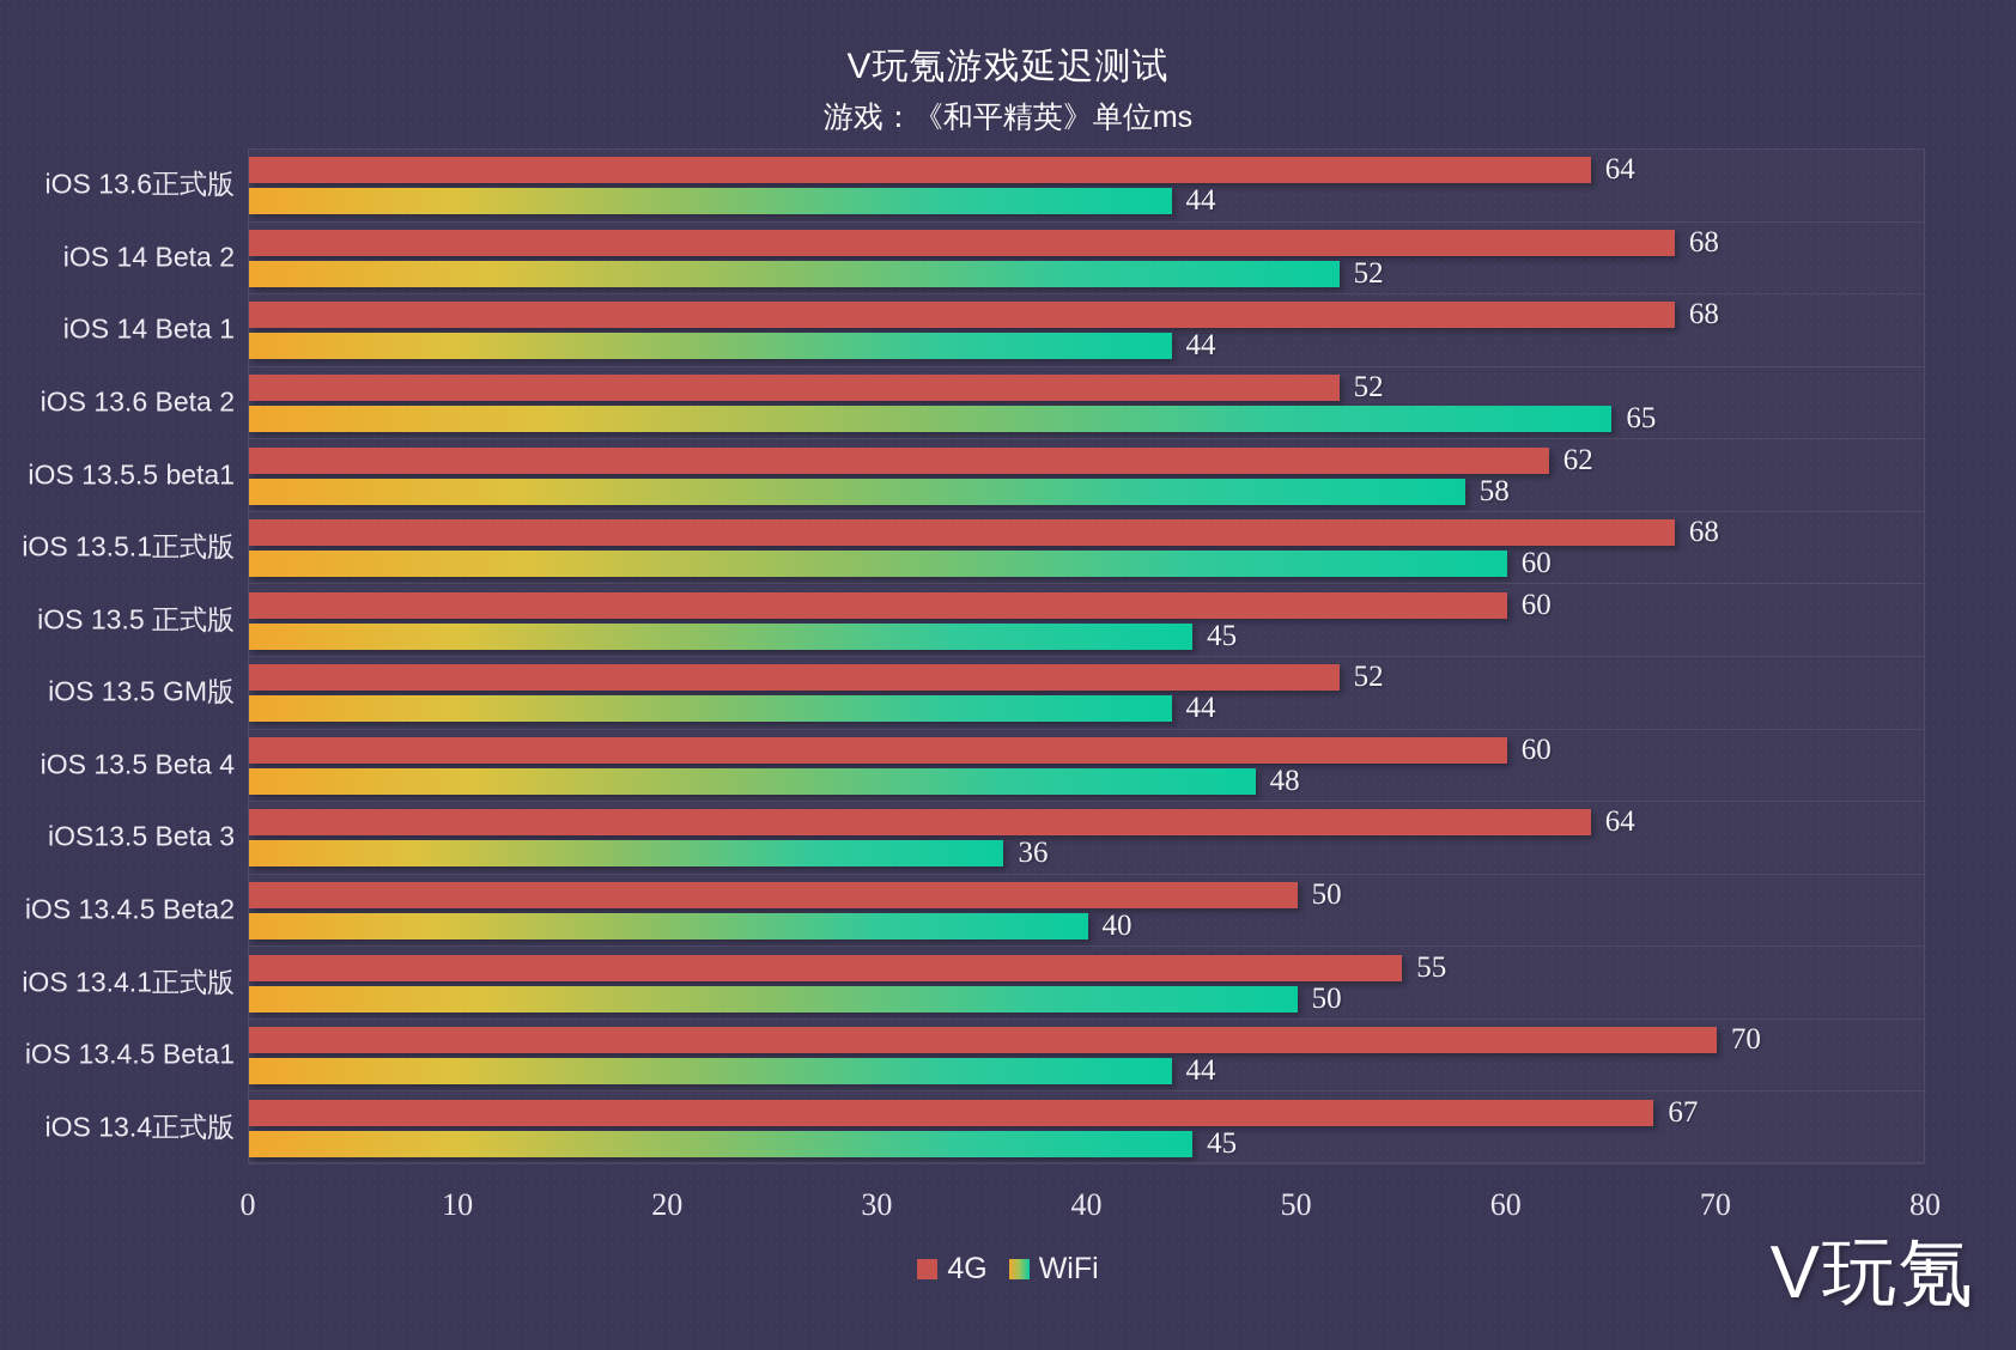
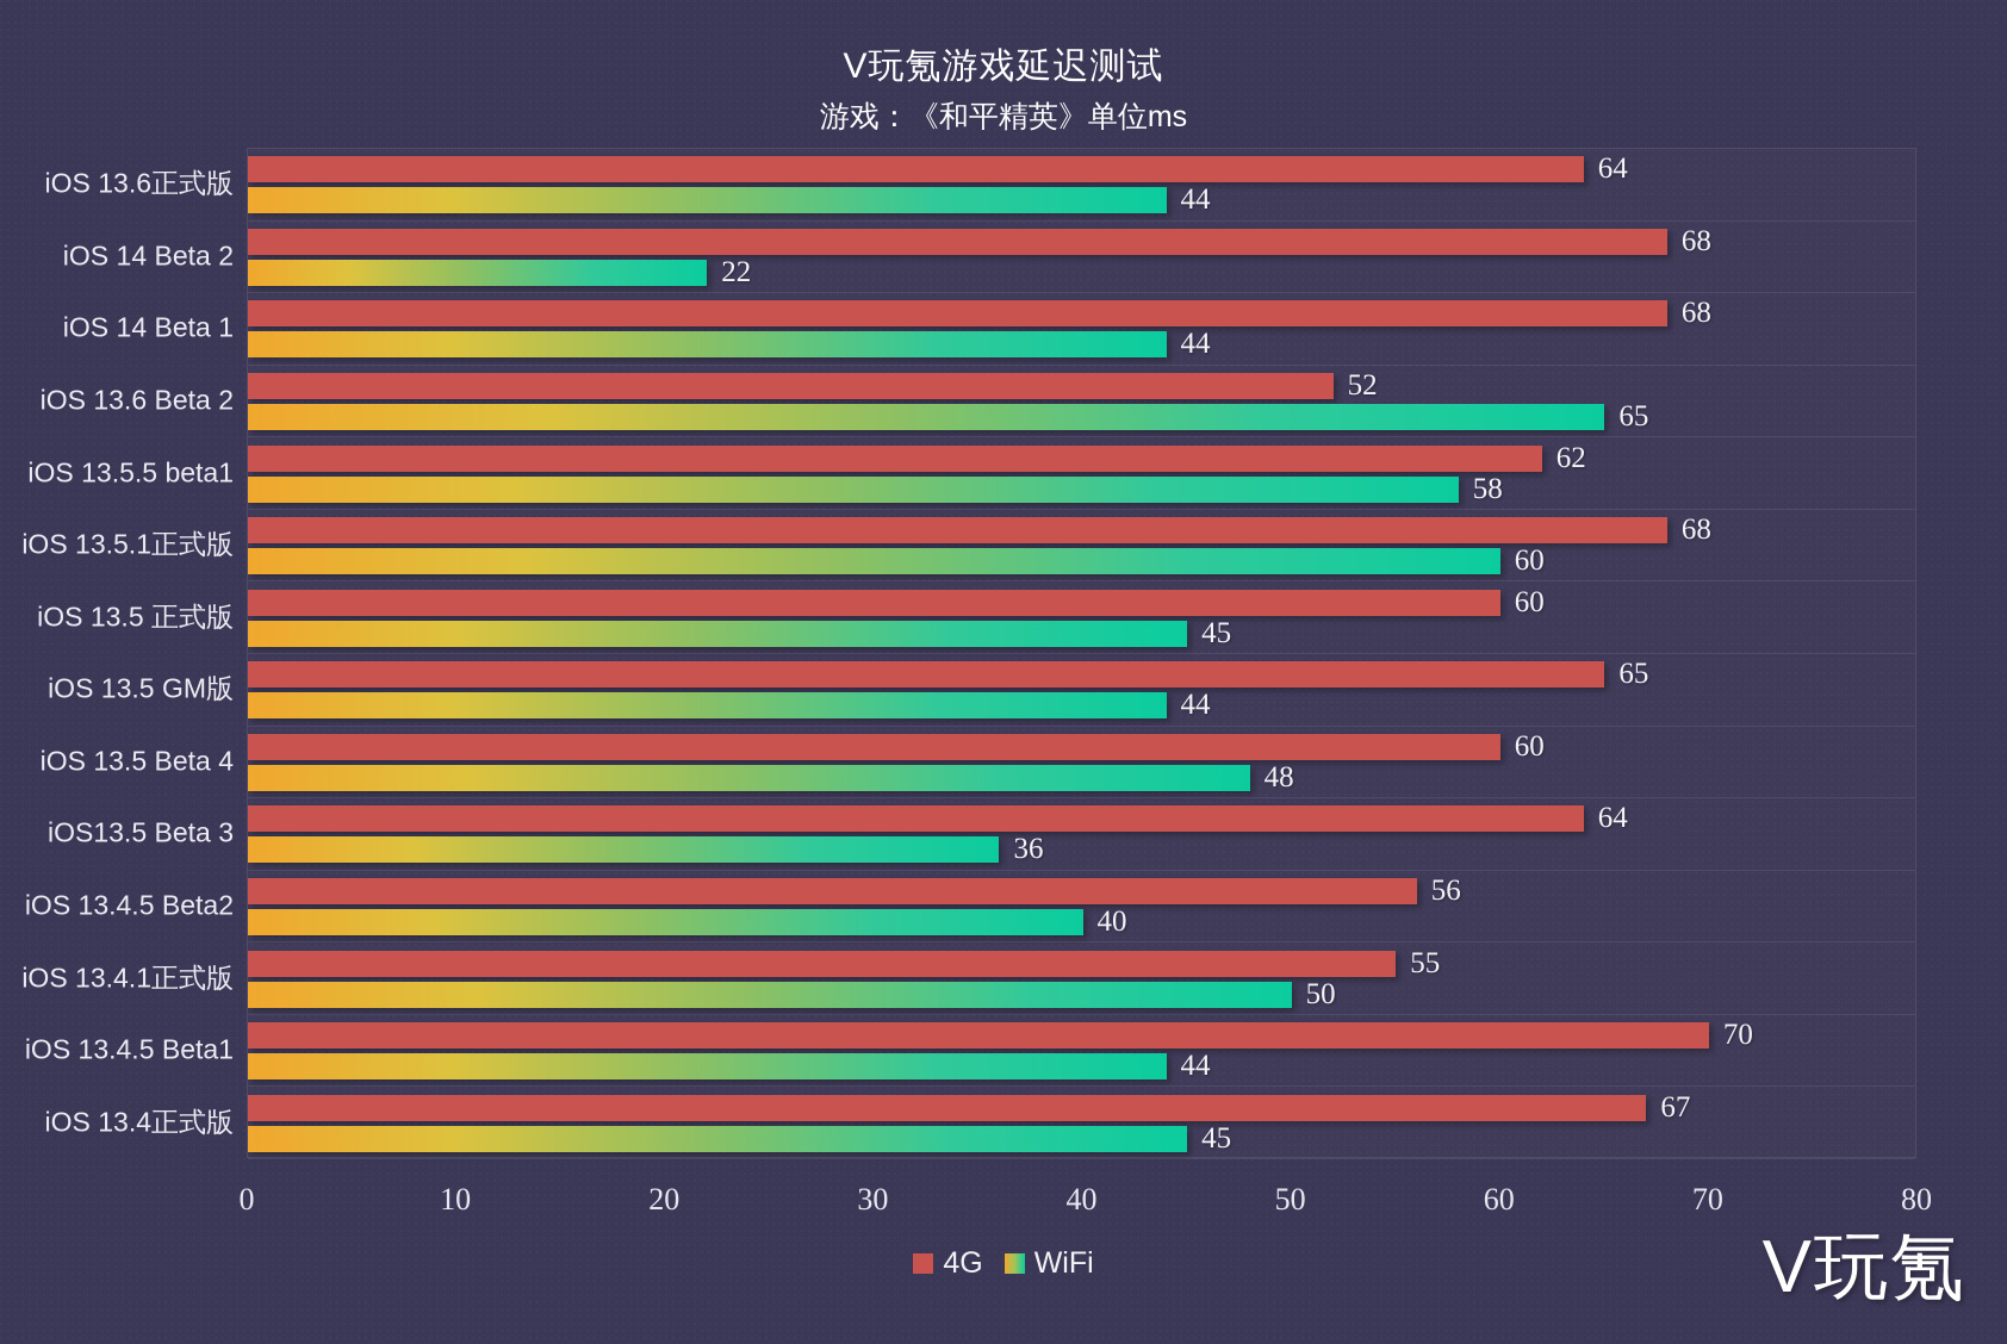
WiFi/iOS 14 Beta 2: 52 -> 22
4G/iOS 13.5 GM版: 52 -> 65
4G/iOS 13.4.5 Beta2: 50 -> 56
